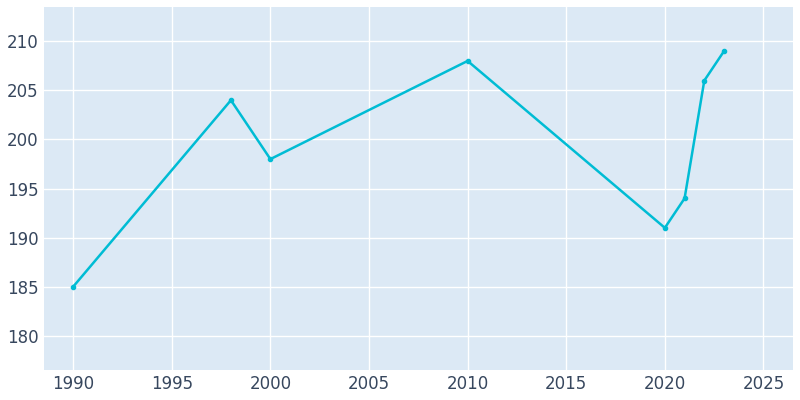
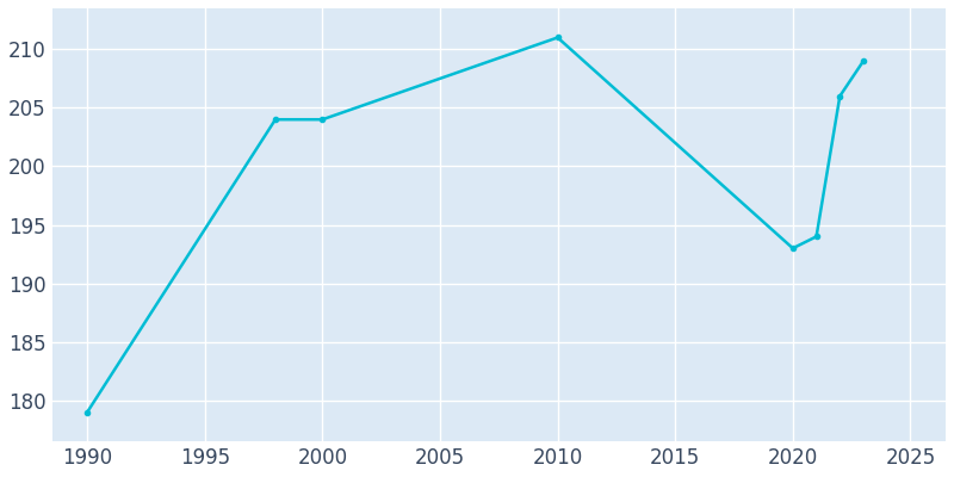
1990: 185 -> 179
2000: 198 -> 204
2010: 208 -> 211
2020: 191 -> 193
